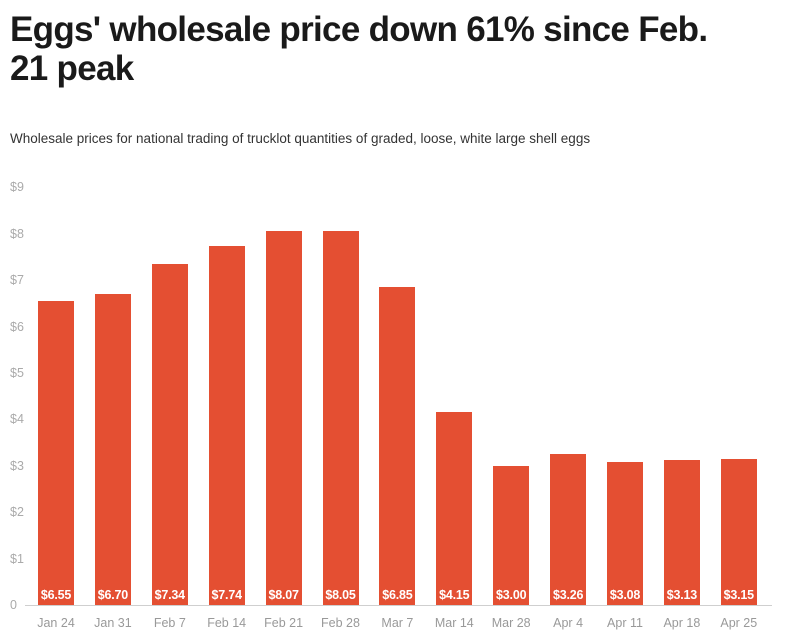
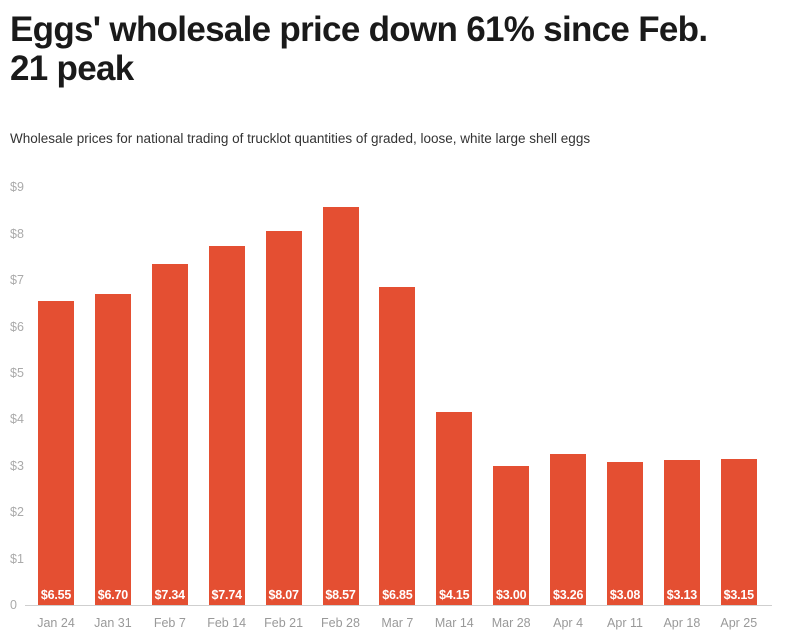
Feb 28: $8.05 -> $8.57
